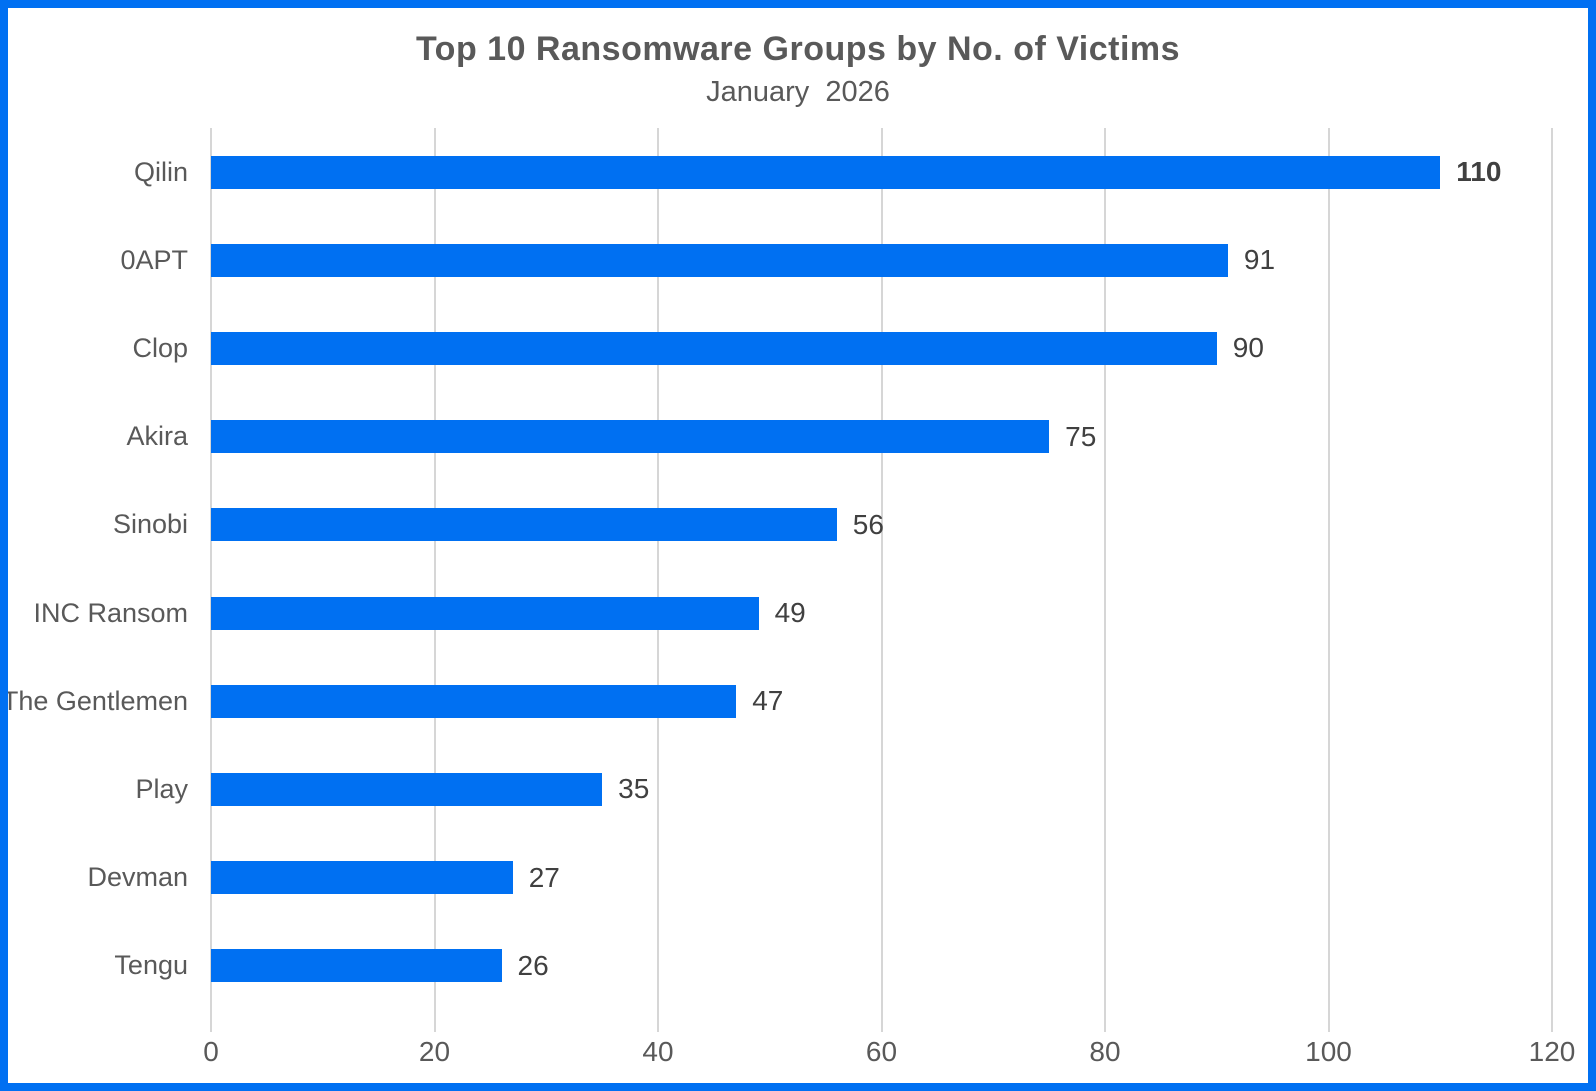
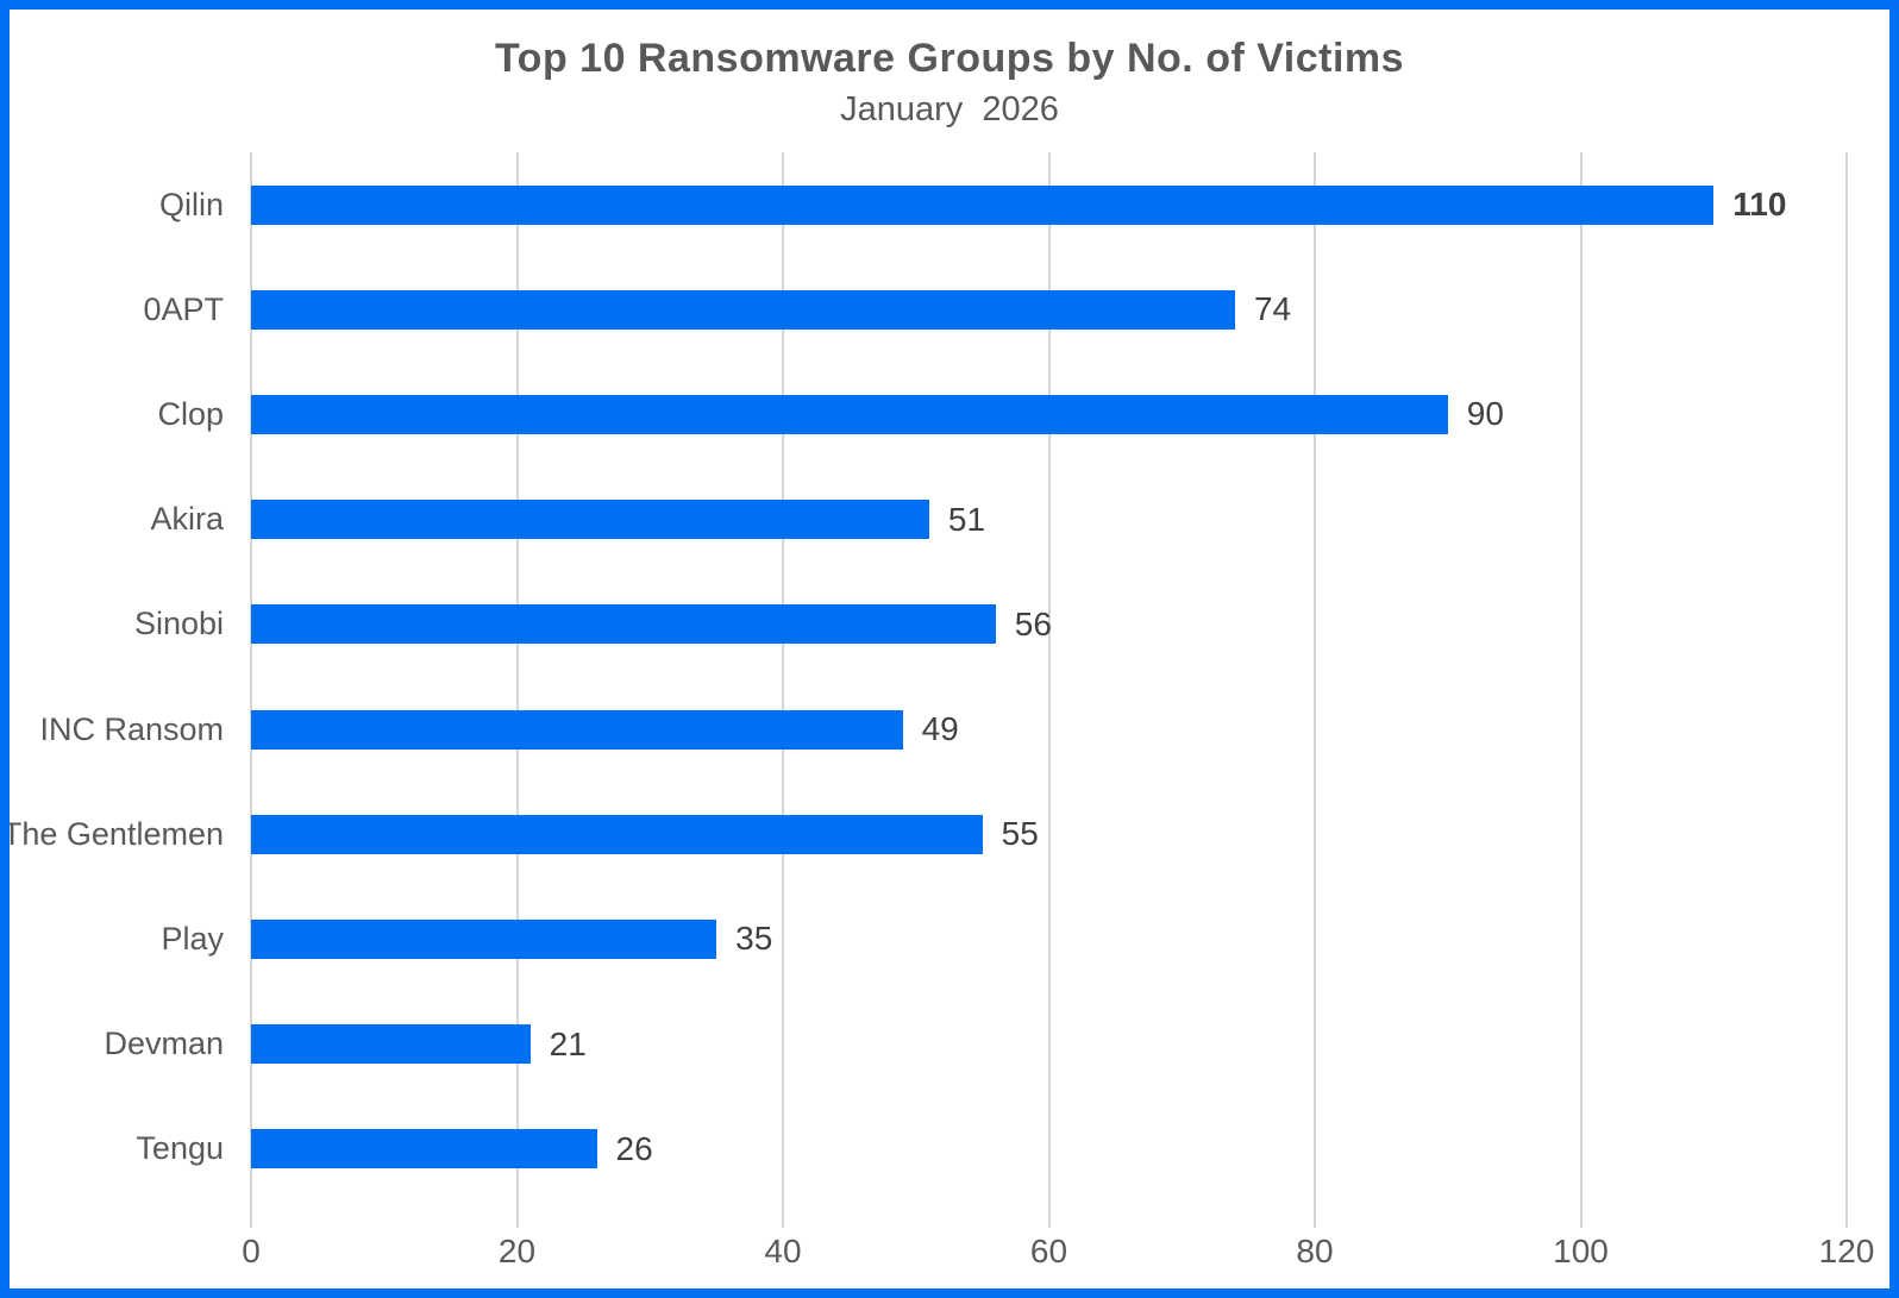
0APT: 91 -> 74
Akira: 75 -> 51
The Gentlemen: 47 -> 55
Devman: 27 -> 21
